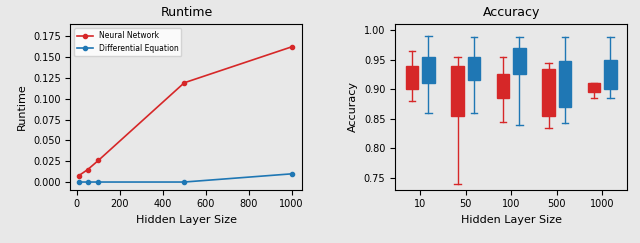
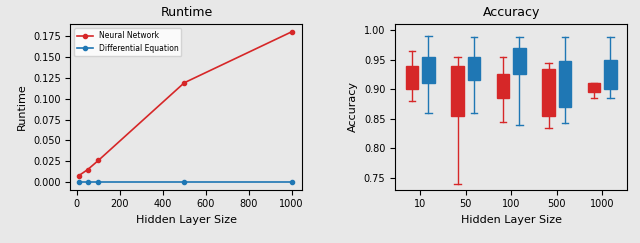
Neural Network/1000: 0.162 -> 0.180
Differential Equation/1000: 0.010 -> 0.000
